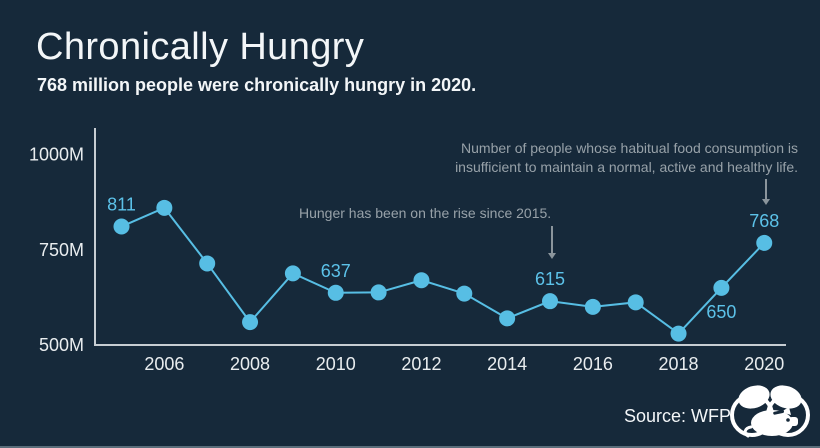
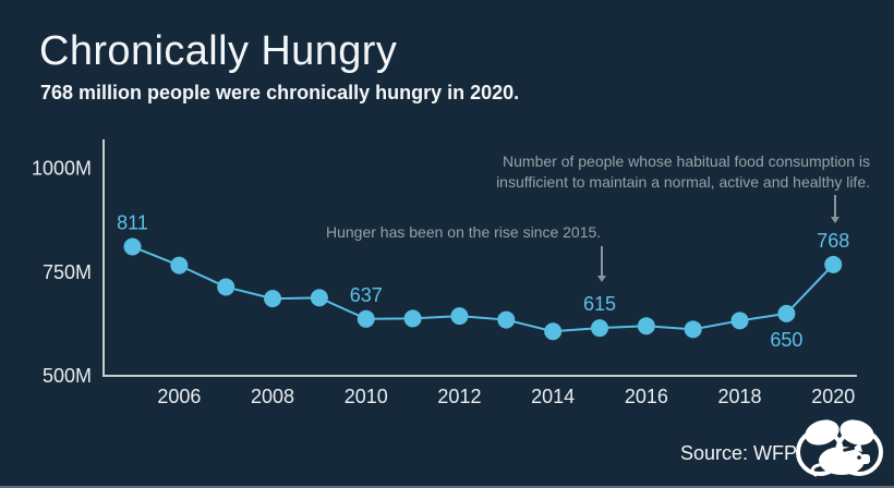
2006: 860M -> 770M
2008: 560M -> 690M
2012: 670M -> 640M
2014: 570M -> 610M
2016: 600M -> 620M
2018: 530M -> 630M
